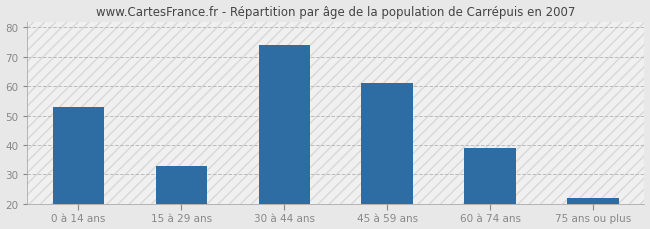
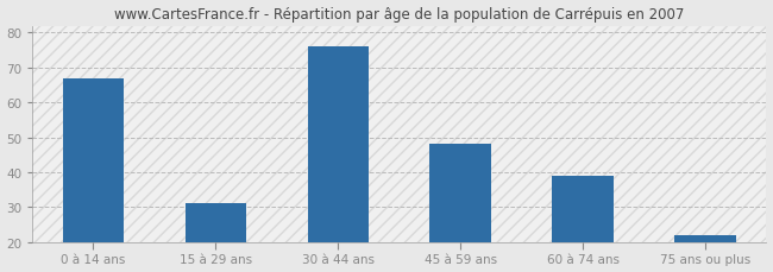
0 à 14 ans: 53 -> 67
15 à 29 ans: 33 -> 31
30 à 44 ans: 74 -> 76
45 à 59 ans: 61 -> 48
